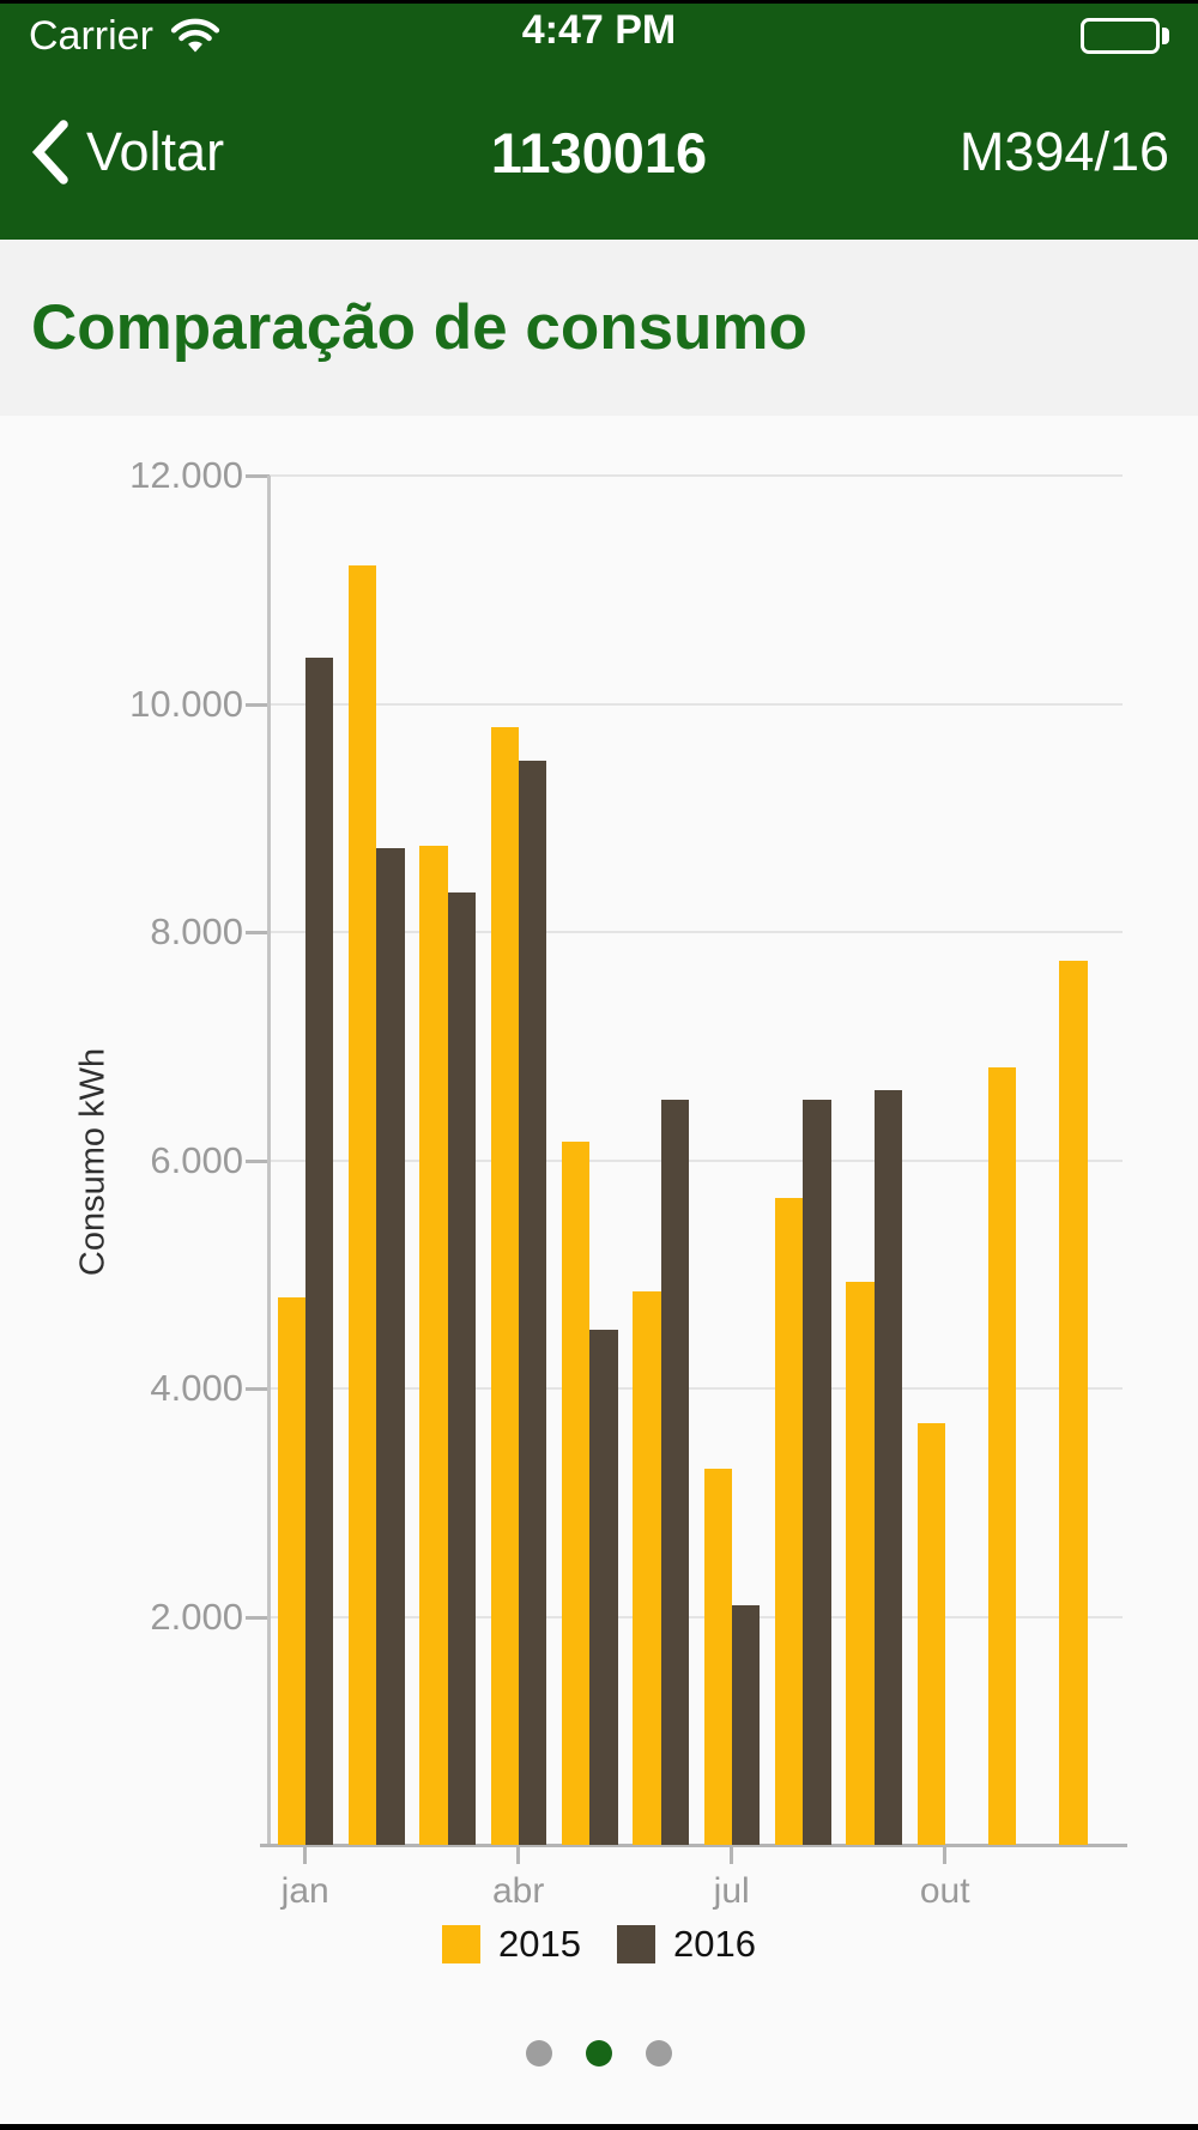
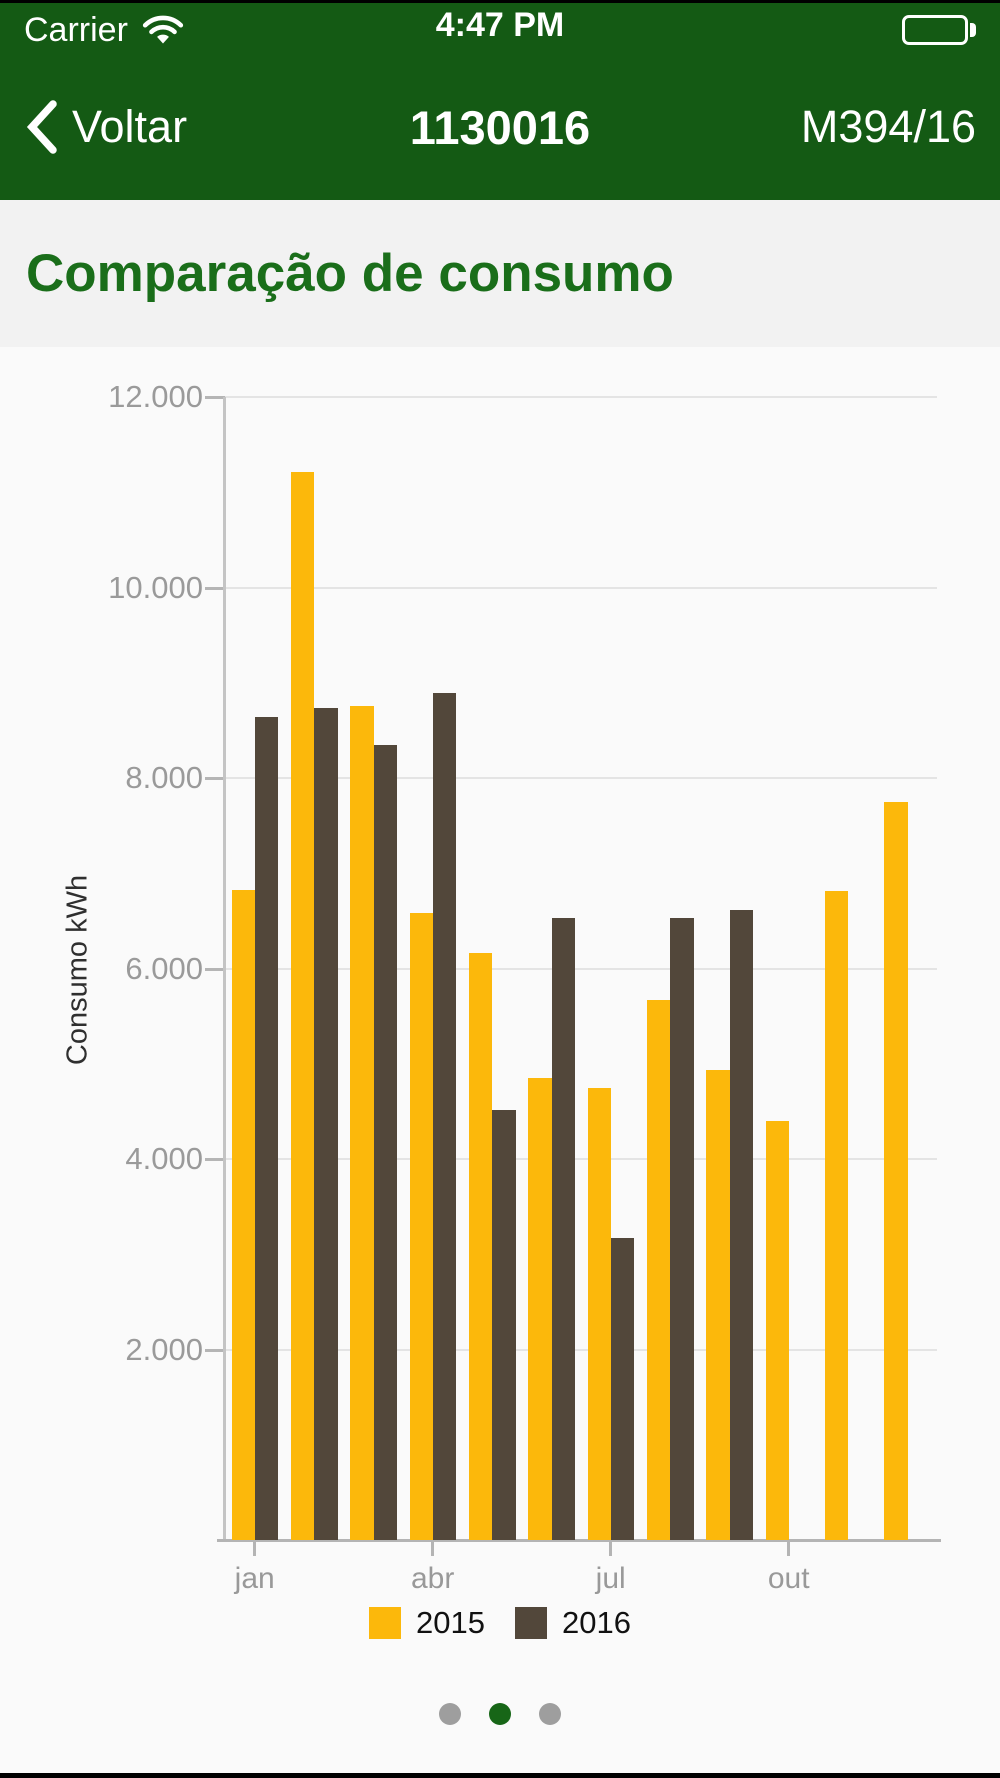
2015/jan: 4800 -> 6800
2016/jan: 10400 -> 8600
2015/abr: 9800 -> 6600
2016/abr: 9500 -> 8900
2015/jul: 3300 -> 4800
2016/jul: 2100 -> 3200
2015/out: 3700 -> 4400
